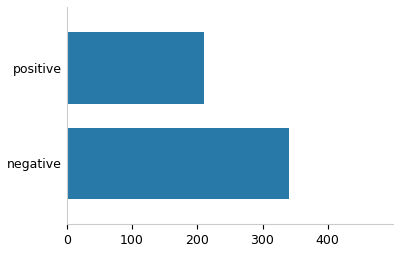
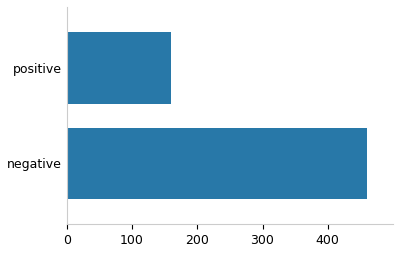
positive: 210 -> 160
negative: 340 -> 460
